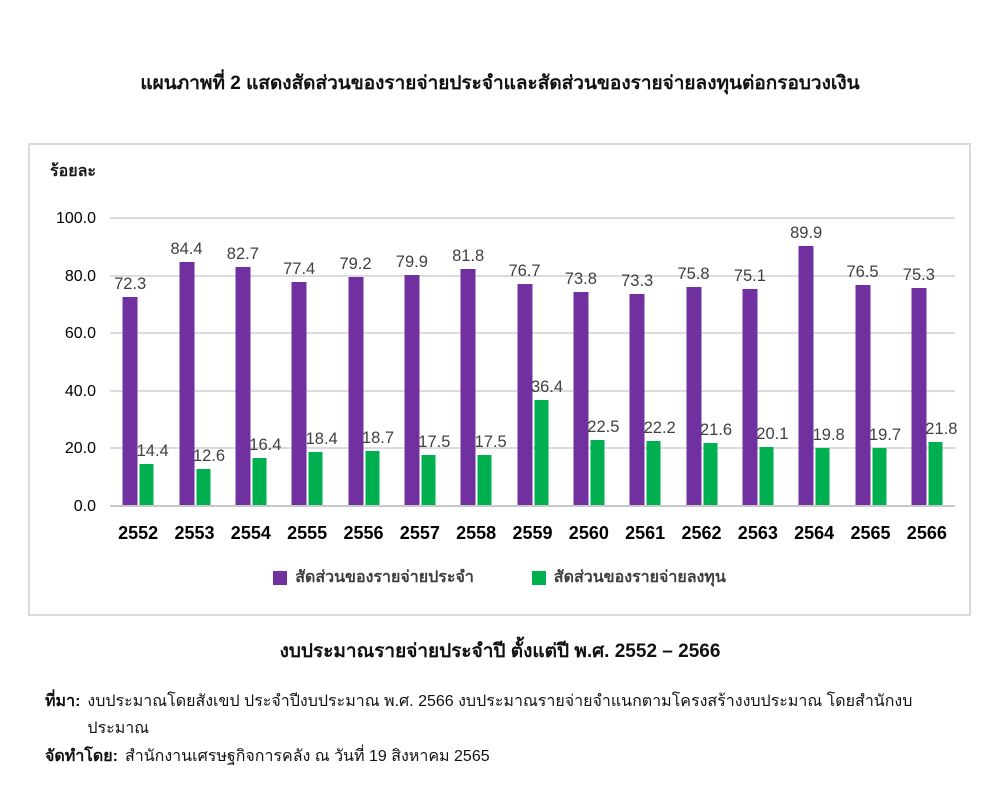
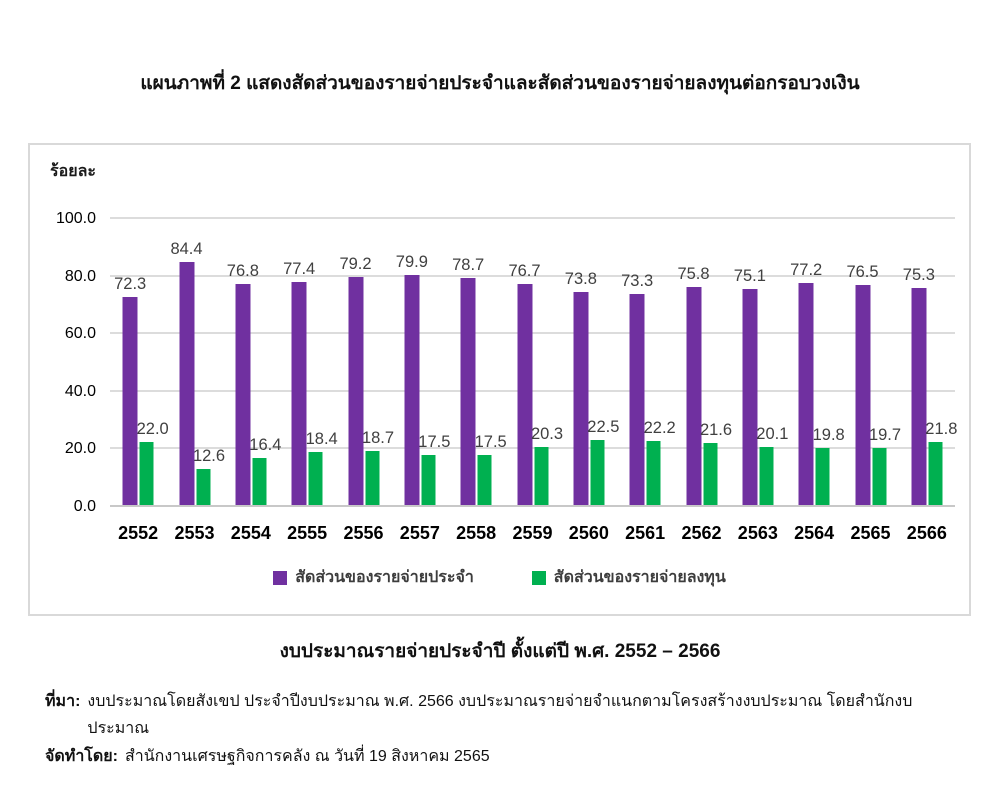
สัดส่วนของรายจ่ายลงทุน/2552: 14.4 -> 22.0
สัดส่วนของรายจ่ายประจำ/2554: 82.7 -> 76.8
สัดส่วนของรายจ่ายประจำ/2558: 81.8 -> 78.7
สัดส่วนของรายจ่ายลงทุน/2559: 36.4 -> 20.3
สัดส่วนของรายจ่ายประจำ/2564: 89.9 -> 77.2
